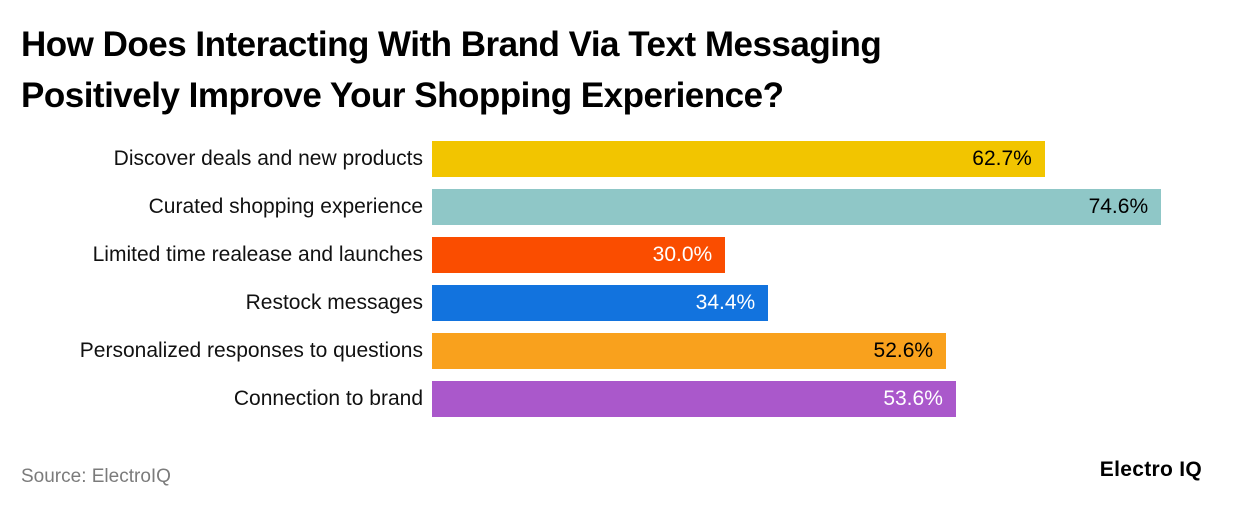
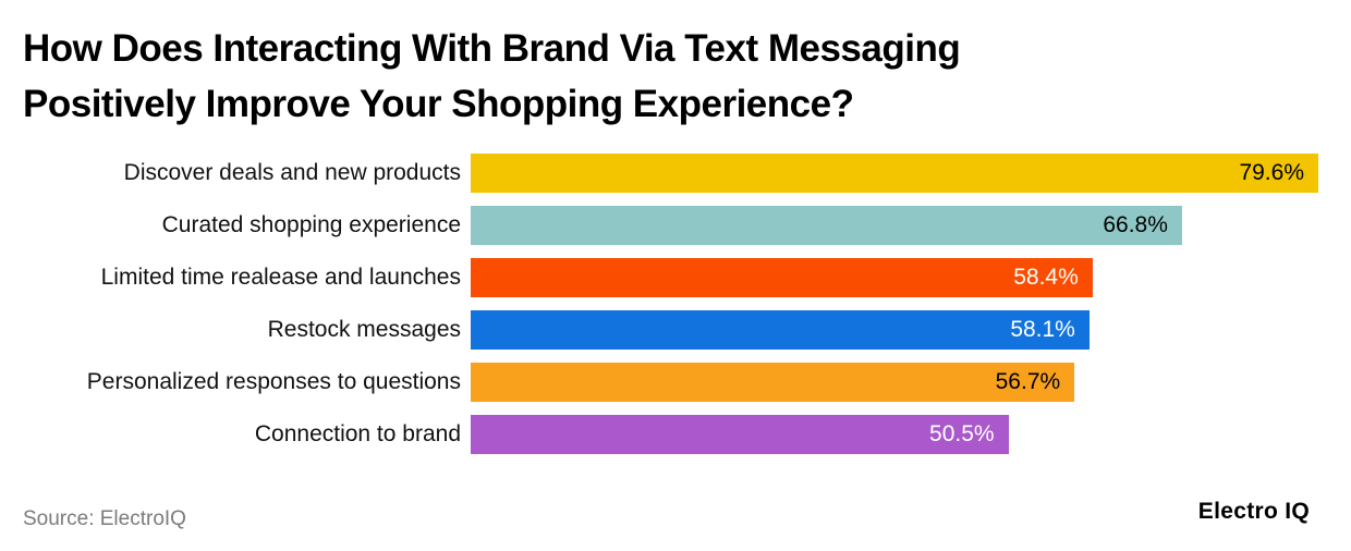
Discover deals and new products: 62.7% -> 79.6%
Curated shopping experience: 74.6% -> 66.8%
Limited time realease and launches: 30.0% -> 58.4%
Restock messages: 34.4% -> 58.1%
Personalized responses to questions: 52.6% -> 56.7%
Connection to brand: 53.6% -> 50.5%
